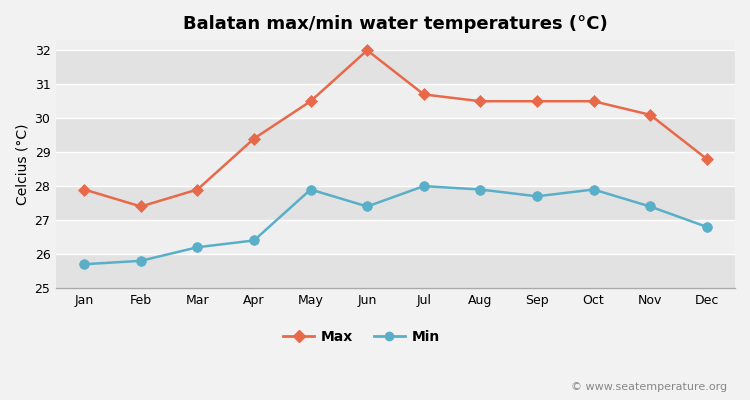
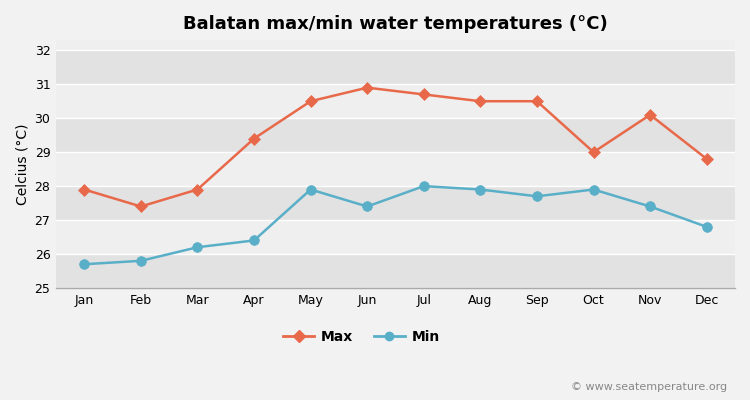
Max/Jun: 32.0 -> 30.9
Max/Oct: 30.5 -> 29.0
